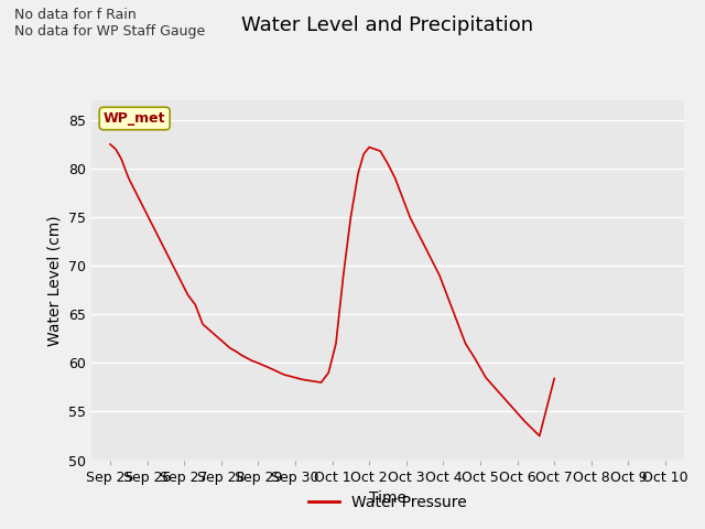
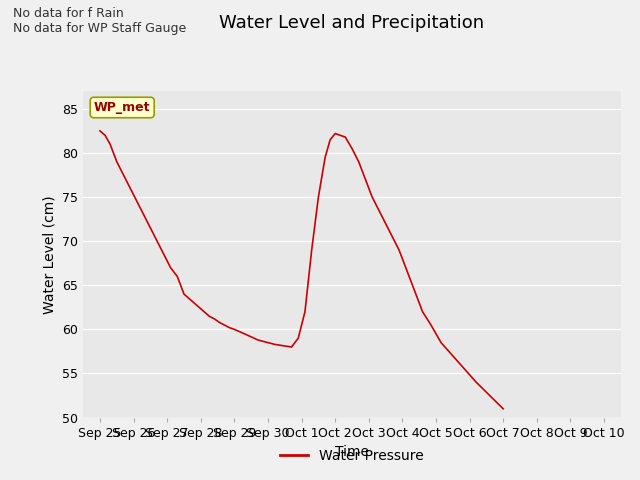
Oct 7: 58.4 -> 51.0
